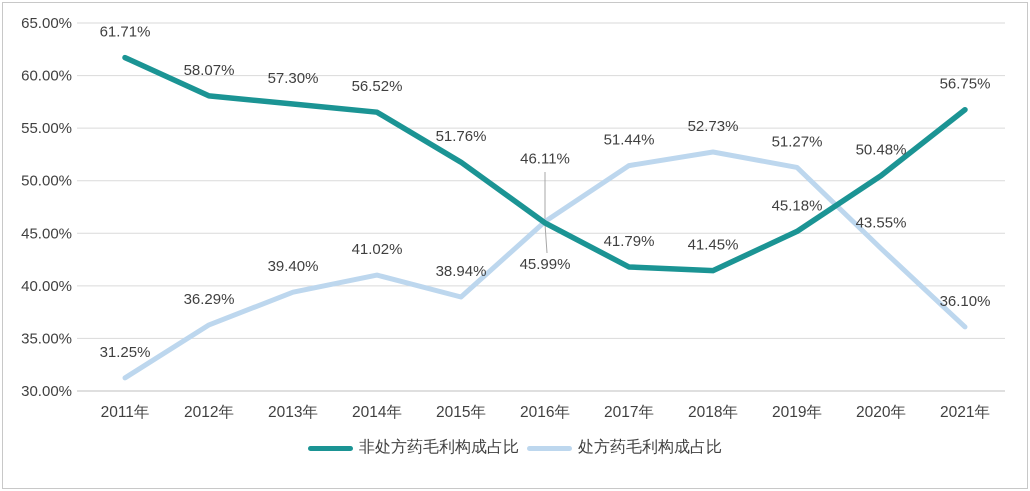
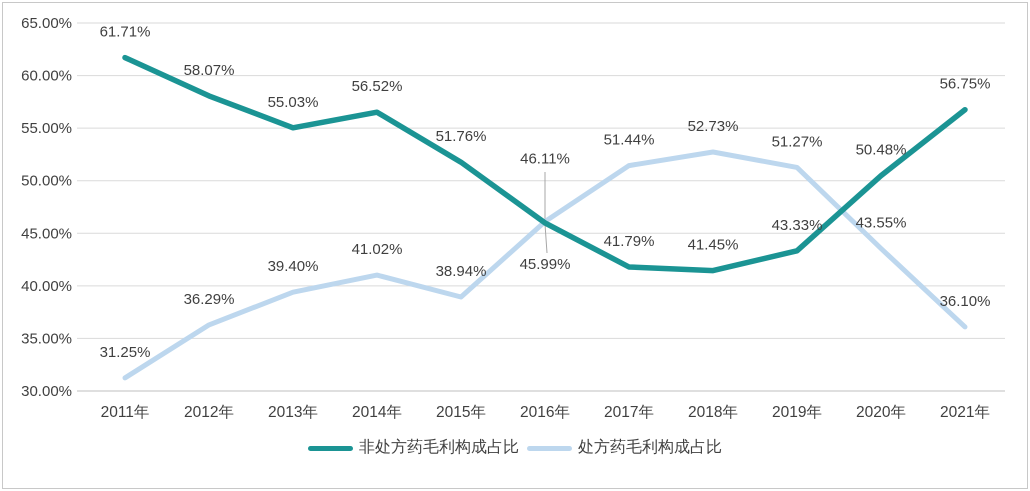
非处方药毛利构成占比/2013年: 57.30% -> 55.03%
非处方药毛利构成占比/2019年: 45.18% -> 43.33%
